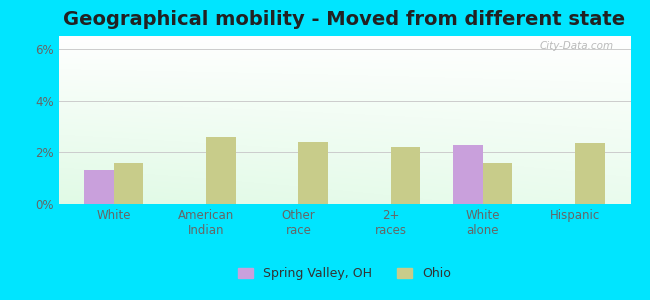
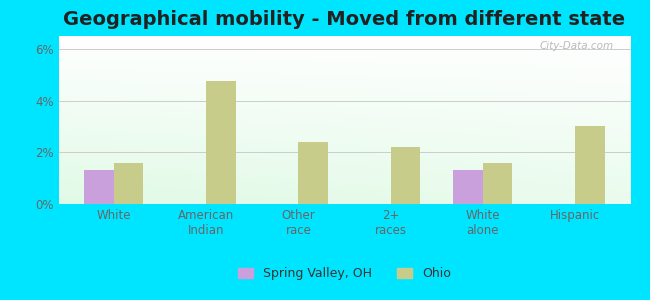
Ohio/American Indian: 2.60% -> 4.75%
Spring Valley, OH/White alone: 2.3% -> 1.3%
Ohio/Hispanic: 2.35% -> 3.00%
